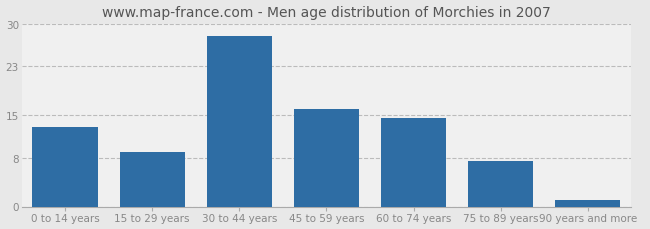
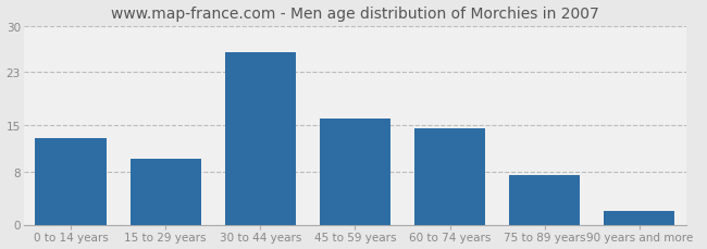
15 to 29 years: 9.0 -> 10.0
30 to 44 years: 28.0 -> 26.0
90 years and more: 1.0 -> 2.0
